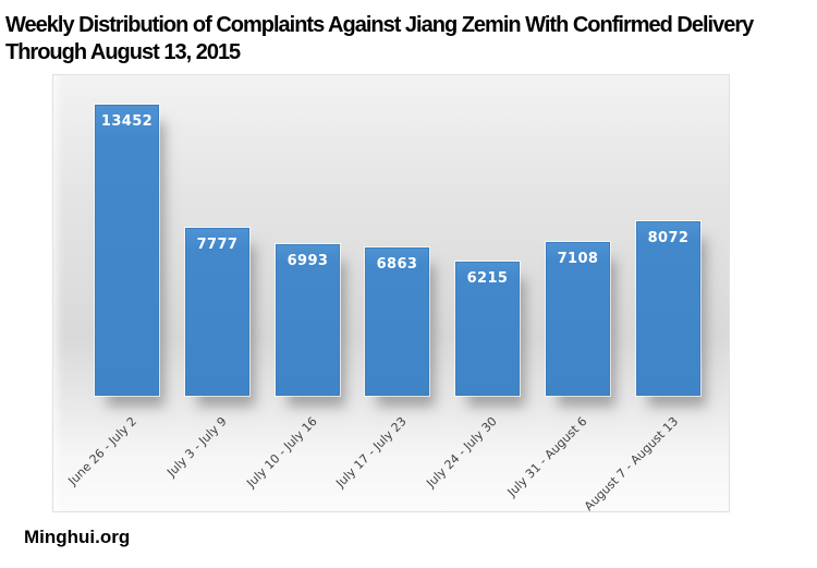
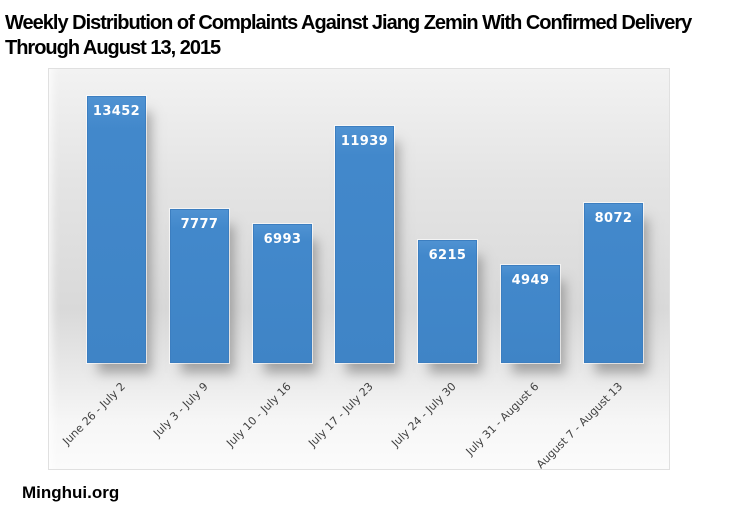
July 17 - July 23: 6863 -> 11939
July 31 - August 6: 7108 -> 4949
